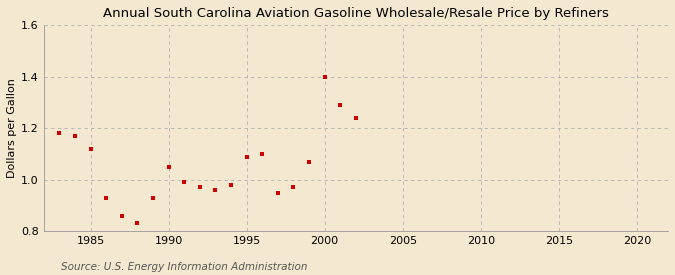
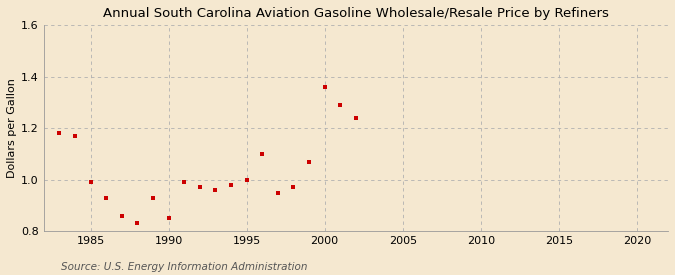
1985: 1.12 -> 0.99
1990: 1.05 -> 0.85
1995: 1.09 -> 1.00
2000: 1.40 -> 1.36
